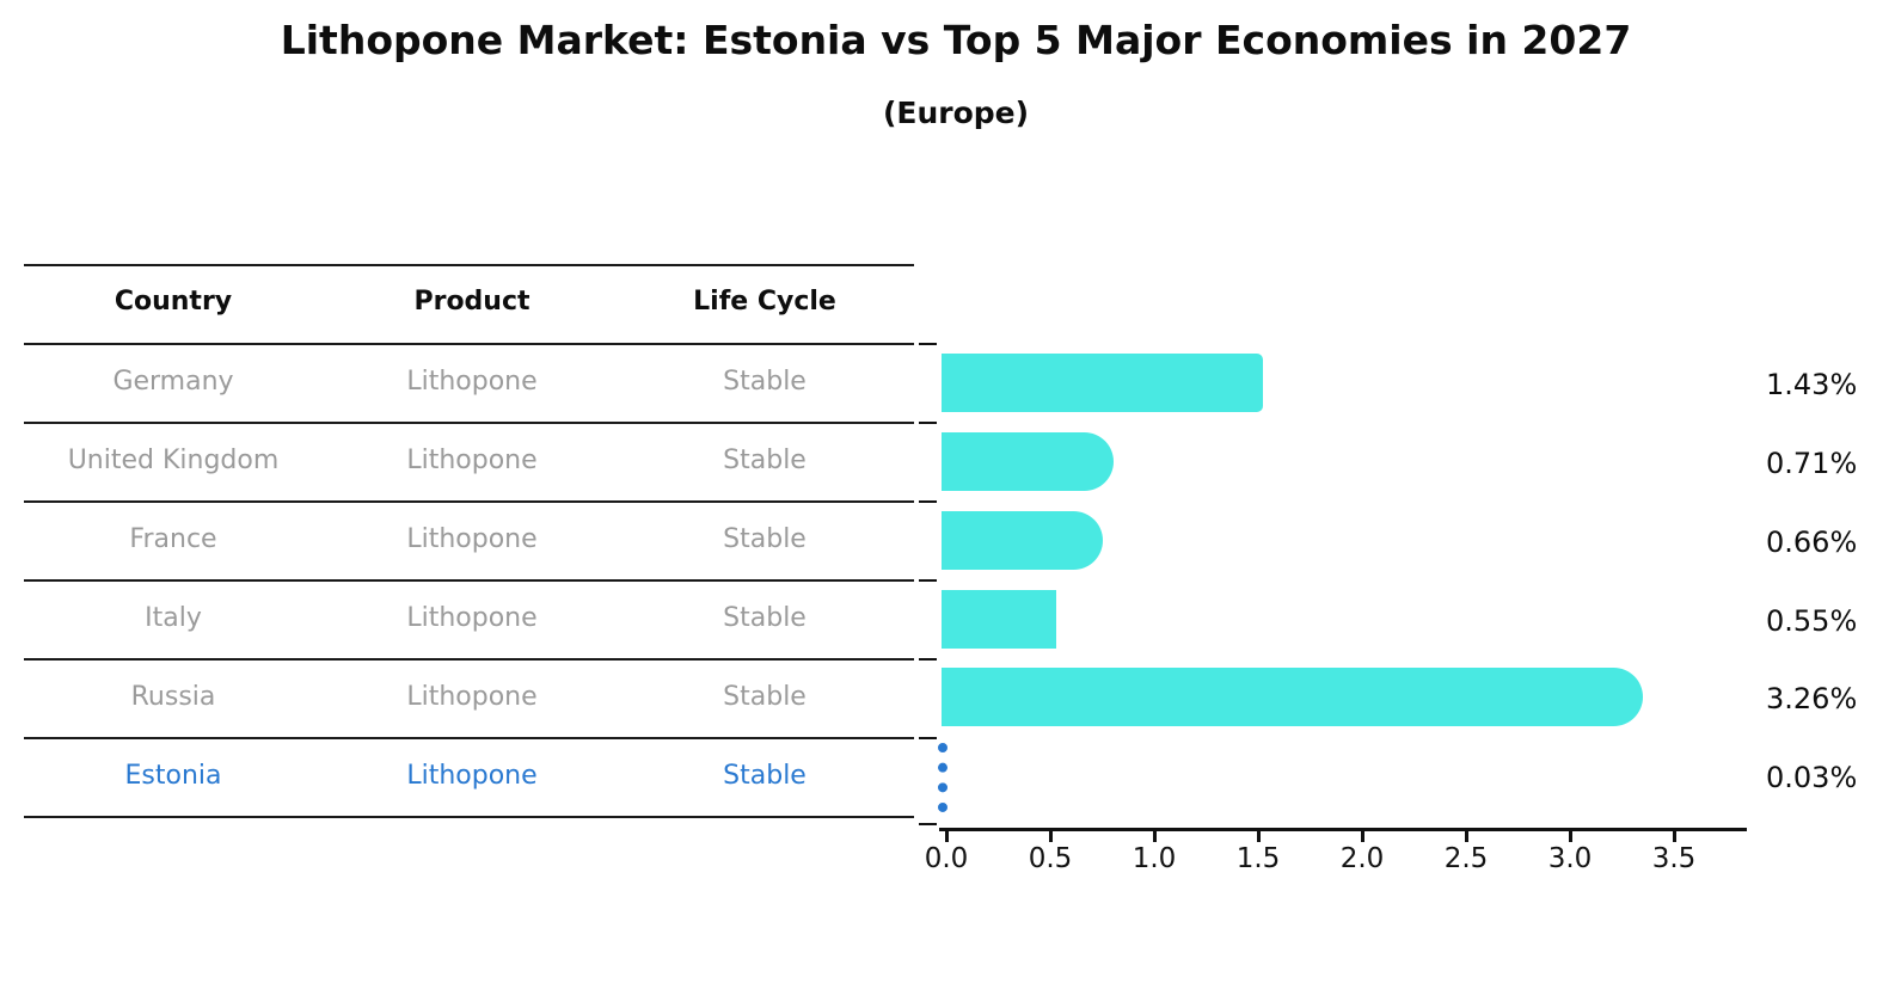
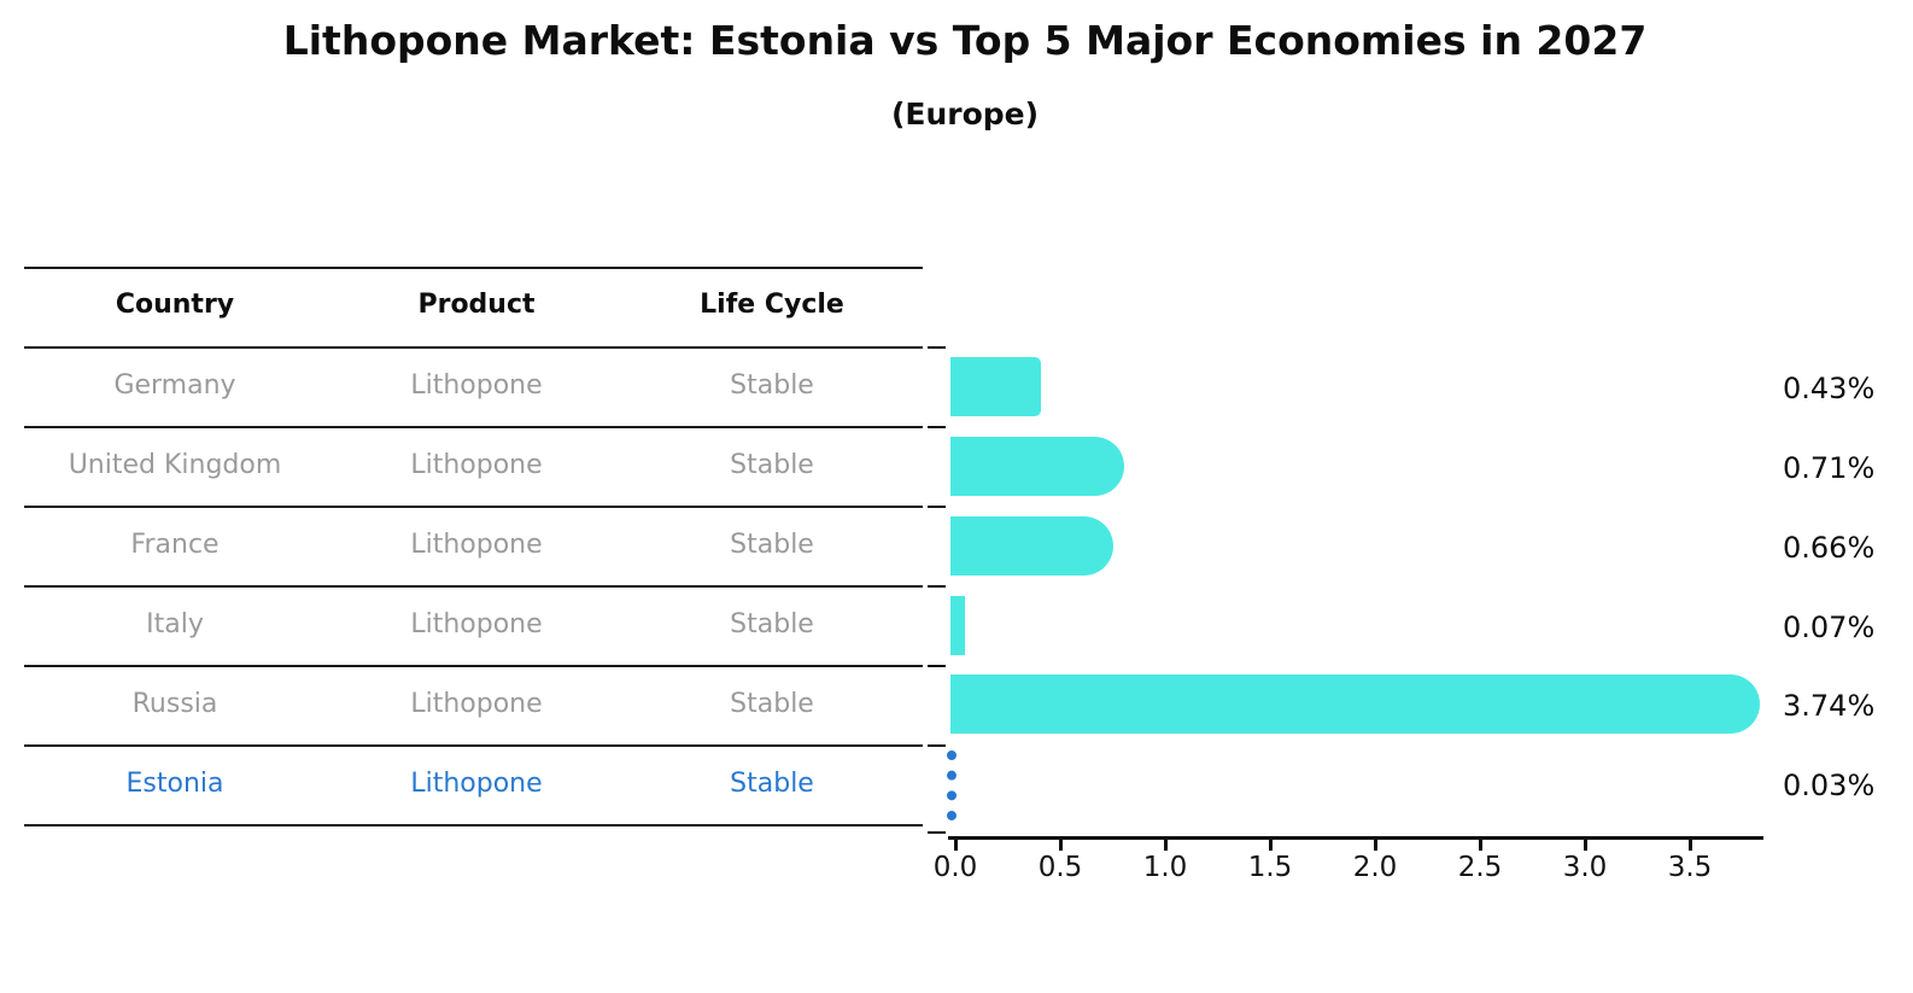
Germany: 1.43% -> 0.43%
Italy: 0.55% -> 0.07%
Russia: 3.26% -> 3.74%
